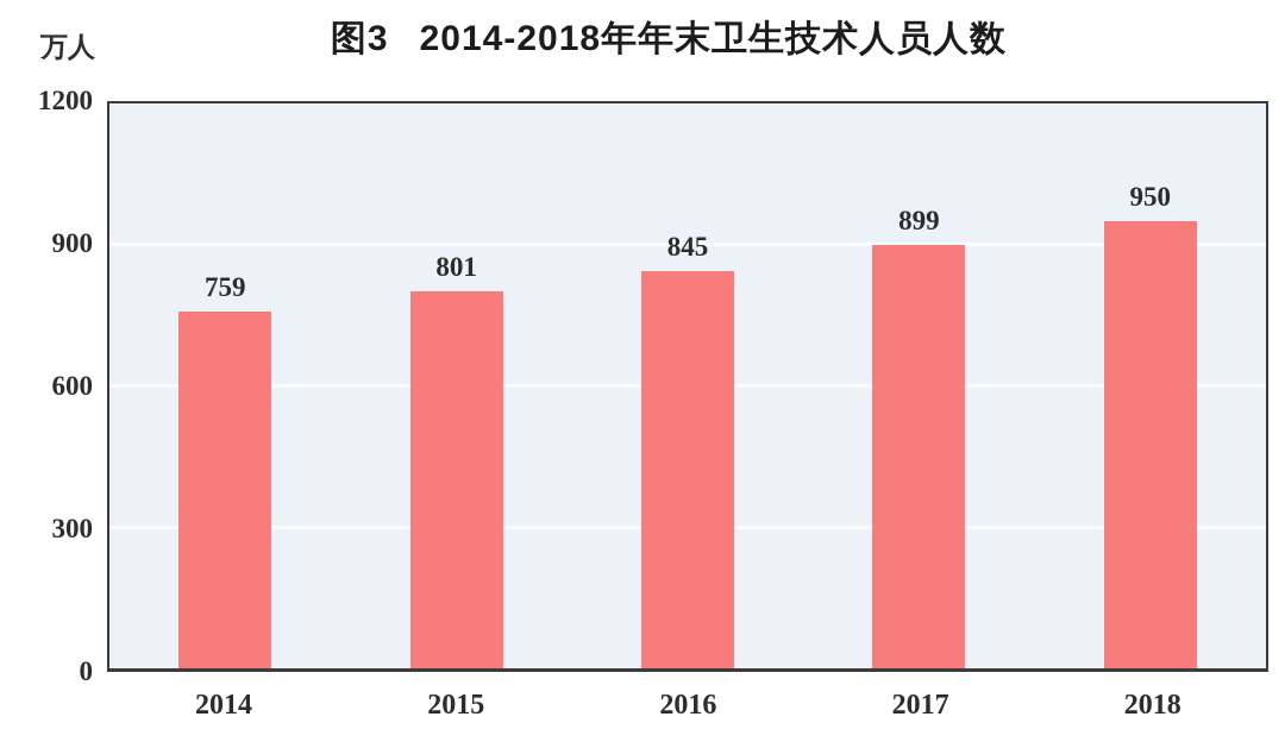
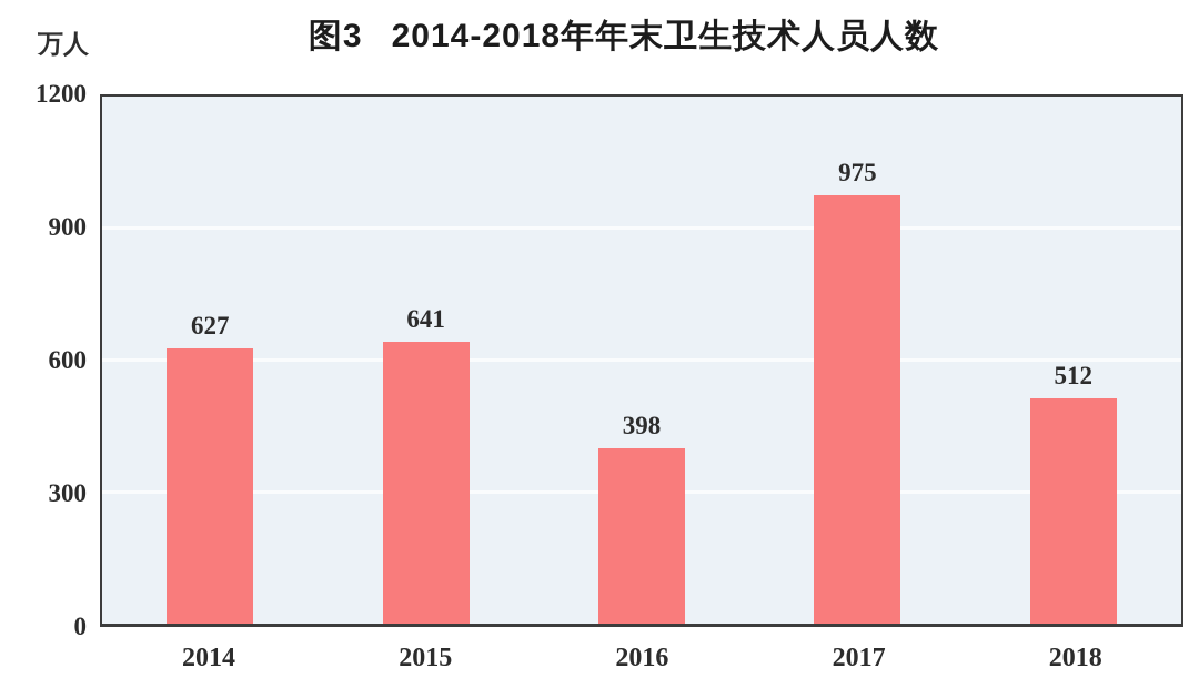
2014: 759 -> 627
2015: 801 -> 641
2016: 845 -> 398
2017: 899 -> 975
2018: 950 -> 512
